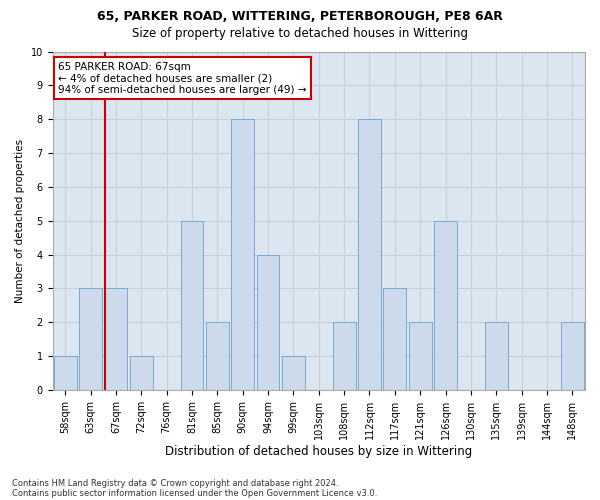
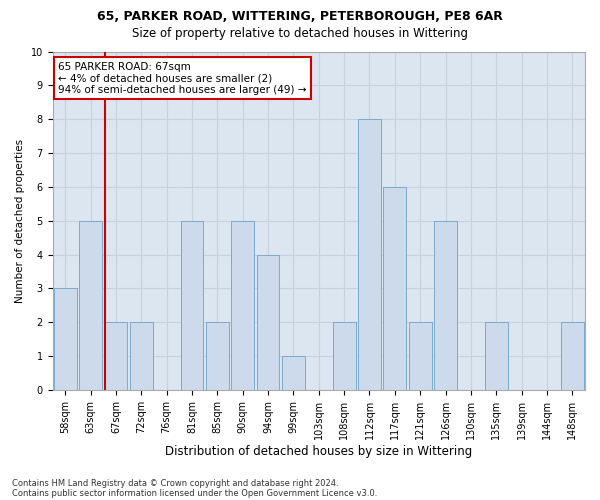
58sqm: 1 -> 3
63sqm: 3 -> 5
67sqm: 3 -> 2
72sqm: 1 -> 2
90sqm: 8 -> 5
117sqm: 3 -> 6
